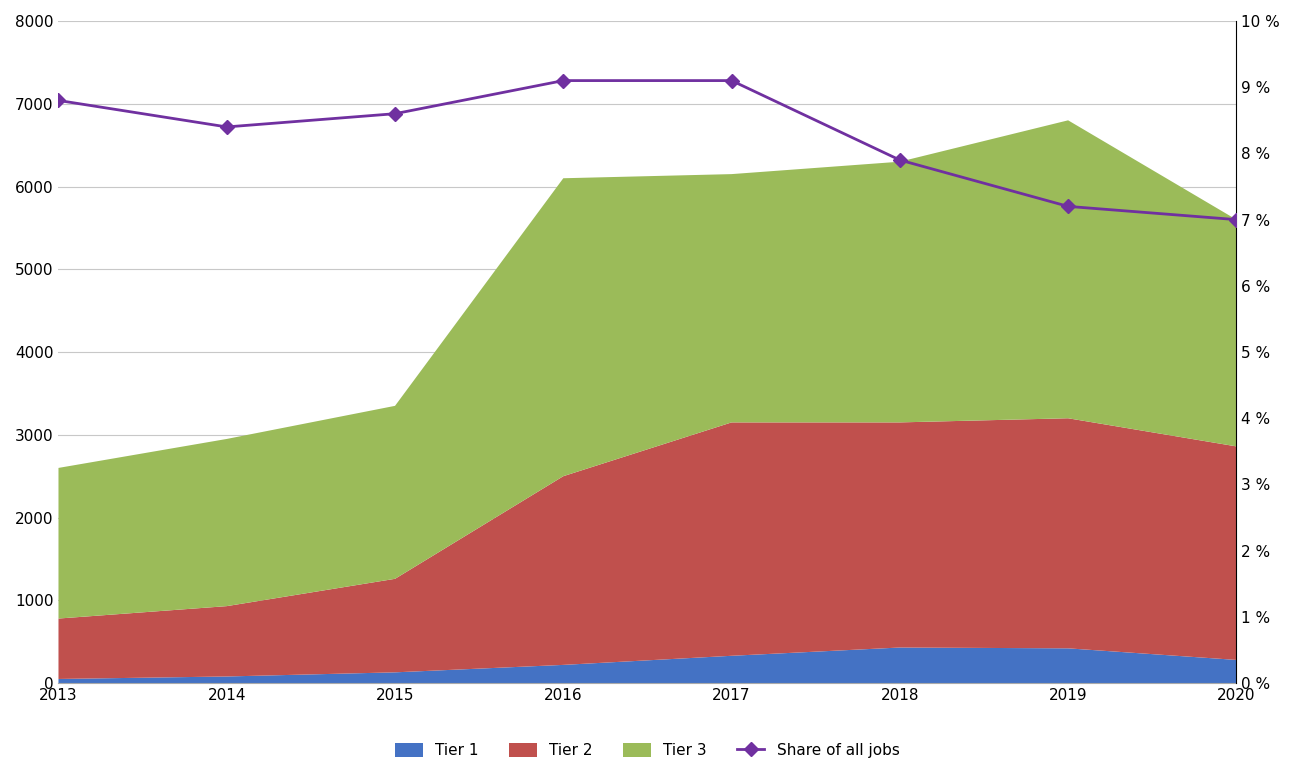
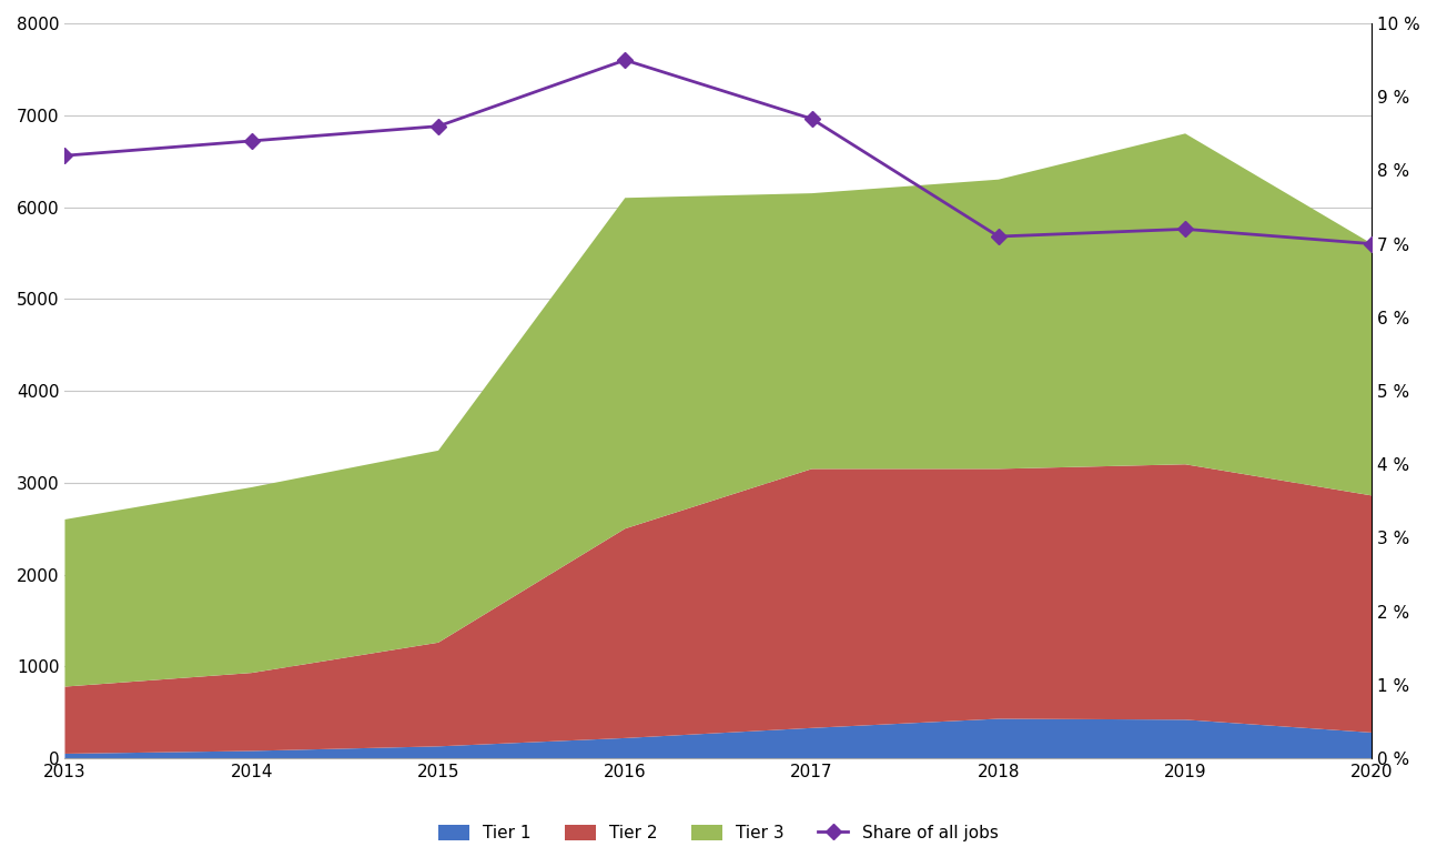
Share of all jobs/2013: 8.8 % -> 8.2 %
Share of all jobs/2016: 9.1 % -> 9.5 %
Share of all jobs/2017: 9.1 % -> 8.7 %
Share of all jobs/2018: 7.9 % -> 7.1 %
